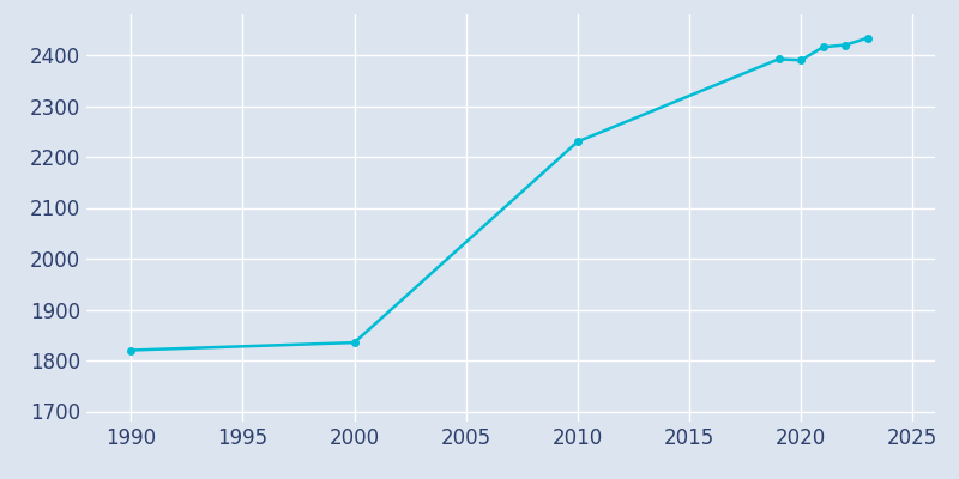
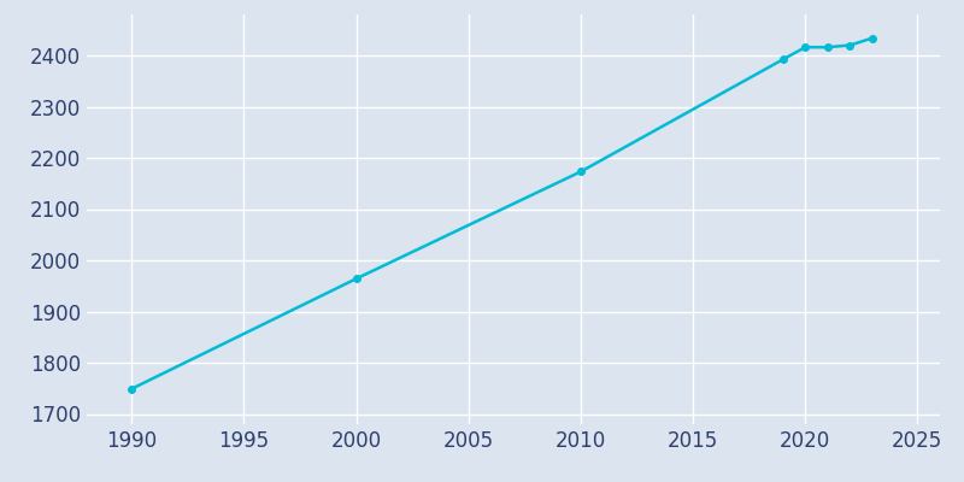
1990: 1820 -> 1749
2000: 1835 -> 1964
2010: 2230 -> 2173
2020: 2390 -> 2416
